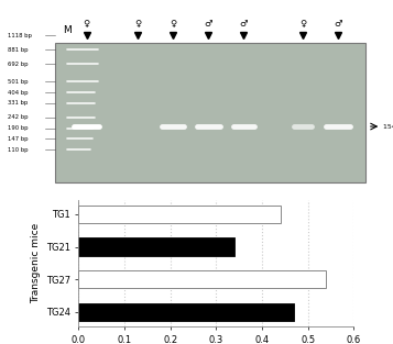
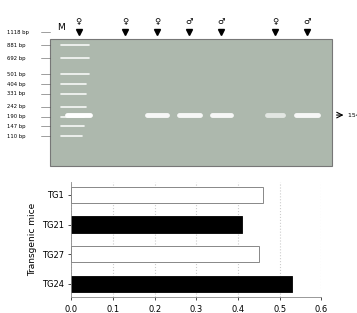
TG1: 0.44 -> 0.46
TG21: 0.34 -> 0.41
TG27: 0.54 -> 0.45
TG24: 0.47 -> 0.53
